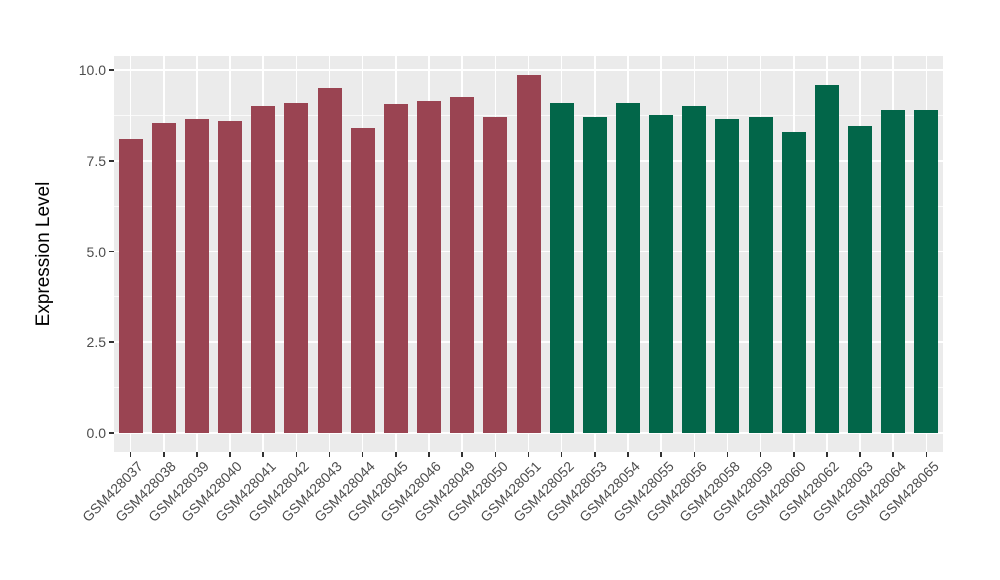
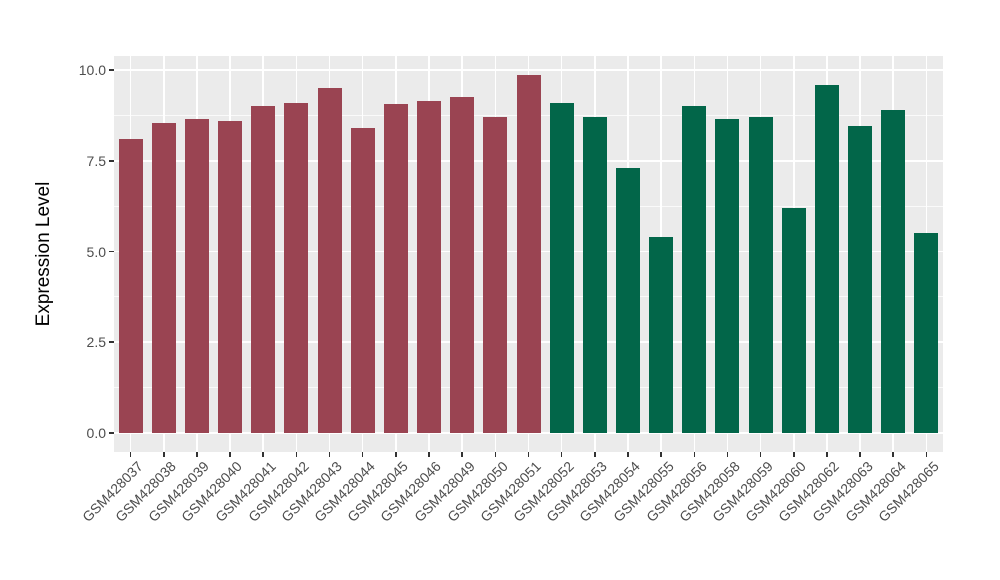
GSM428054: 9.1 -> 7.3
GSM428055: 8.8 -> 5.4
GSM428060: 8.3 -> 6.2
GSM428065: 8.9 -> 5.5
